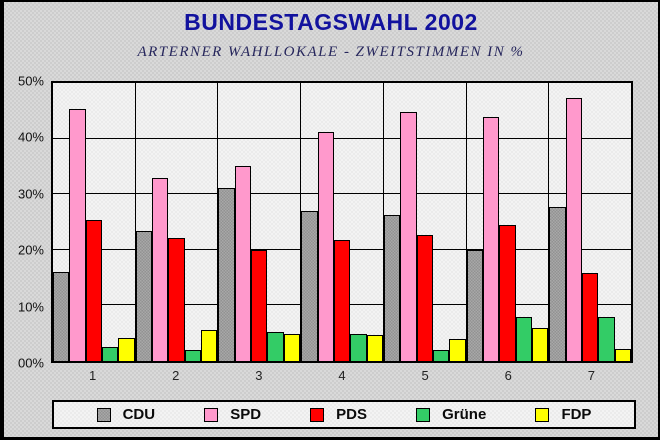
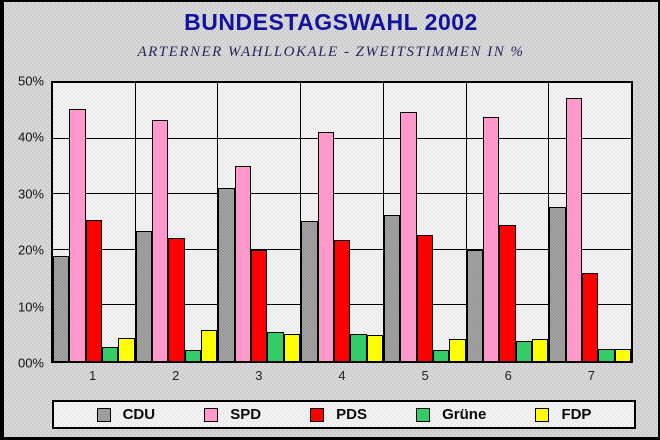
CDU/1: 16% -> 19%
SPD/2: 33% -> 43%
CDU/4: 27% -> 25%
Grüne/6: 8% -> 4%
FDP/6: 6% -> 4%
Grüne/7: 8% -> 2%
